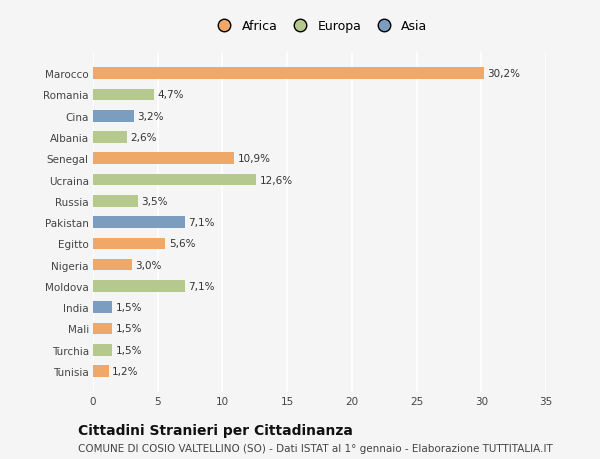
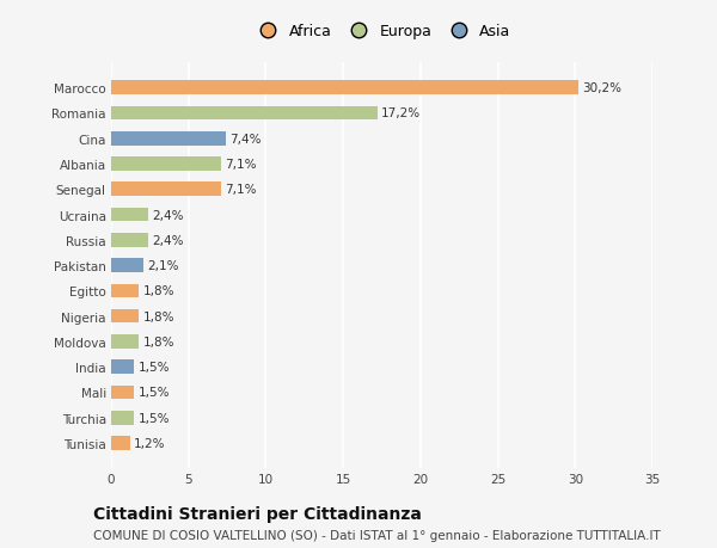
Romania: 4,7% -> 17,2%
Cina: 3,2% -> 7,4%
Albania: 2,6% -> 7,1%
Senegal: 10,9% -> 7,1%
Ucraina: 12,6% -> 2,4%
Russia: 3,5% -> 2,4%
Pakistan: 7,1% -> 2,1%
Egitto: 5,6% -> 1,8%
Nigeria: 3,0% -> 1,8%
Moldova: 7,1% -> 1,8%
